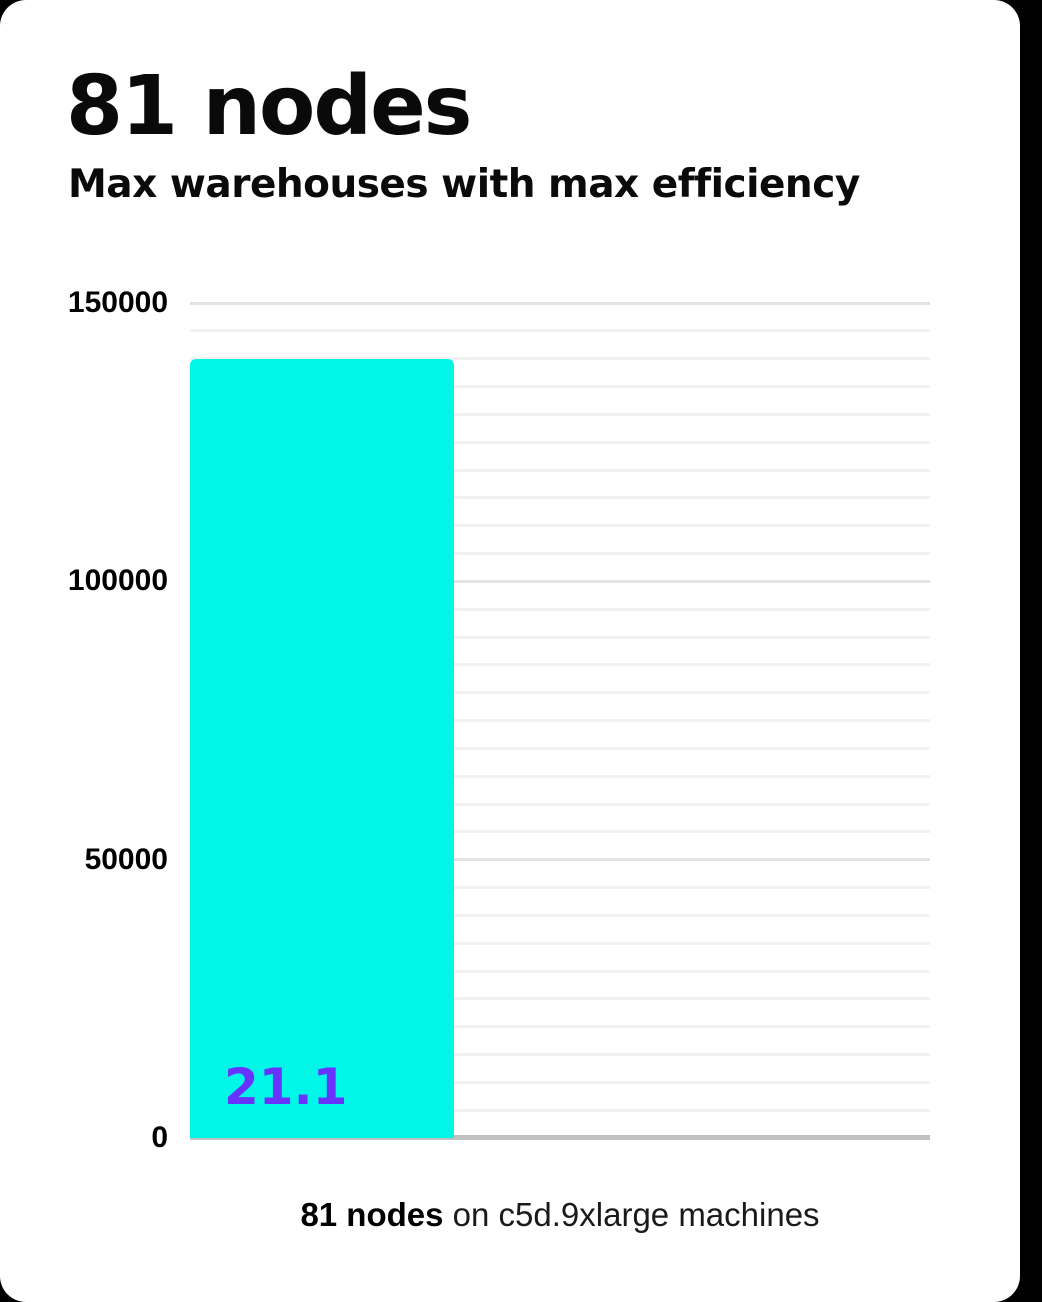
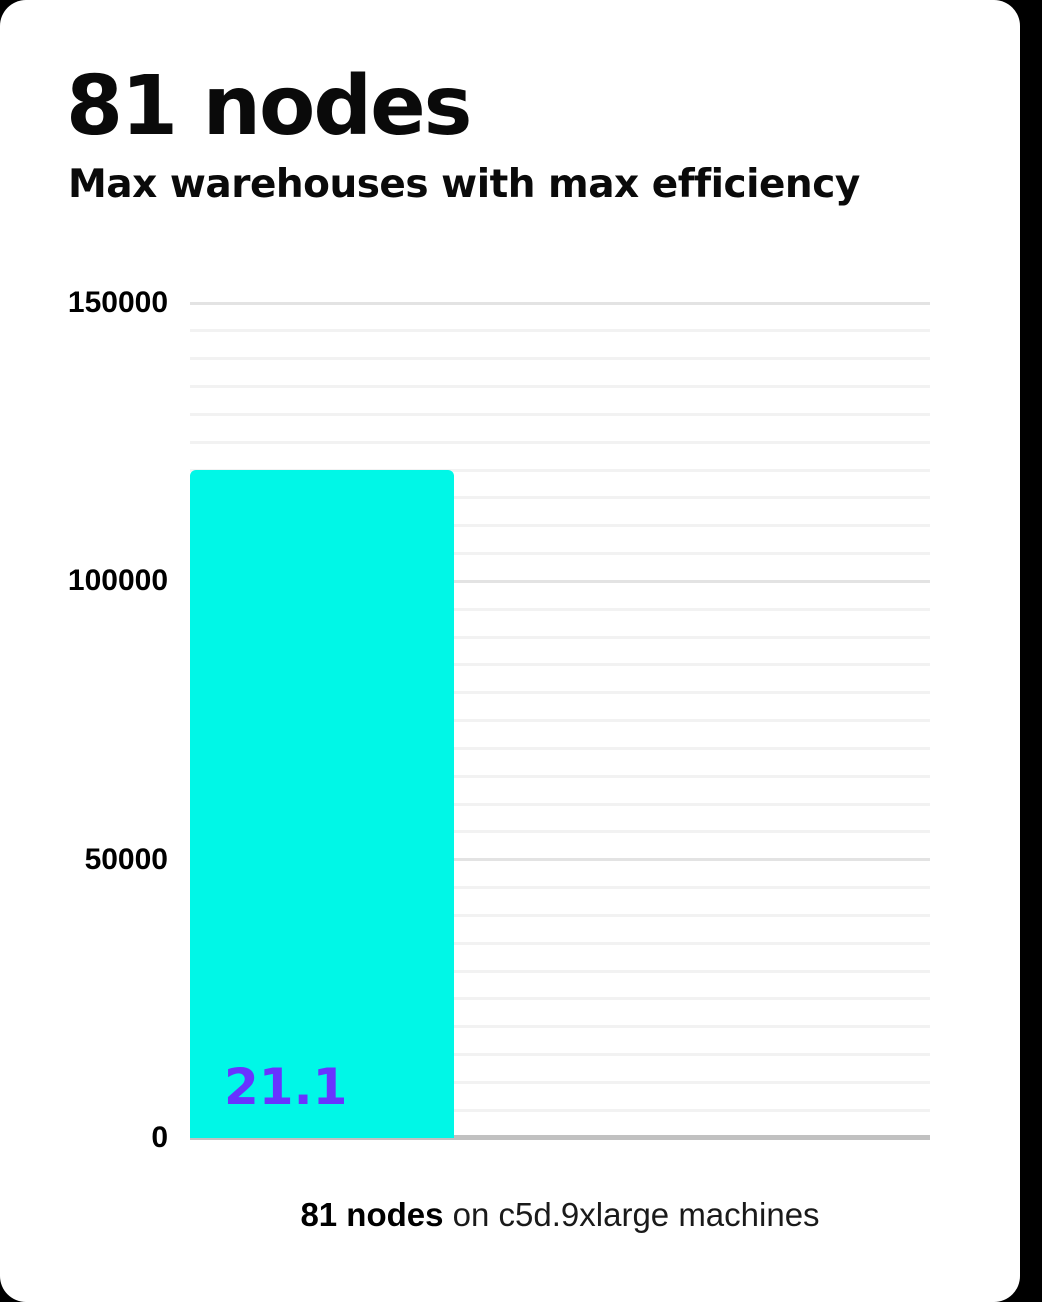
19.2: 100000 -> 69000
21.1: 140000 -> 120000
